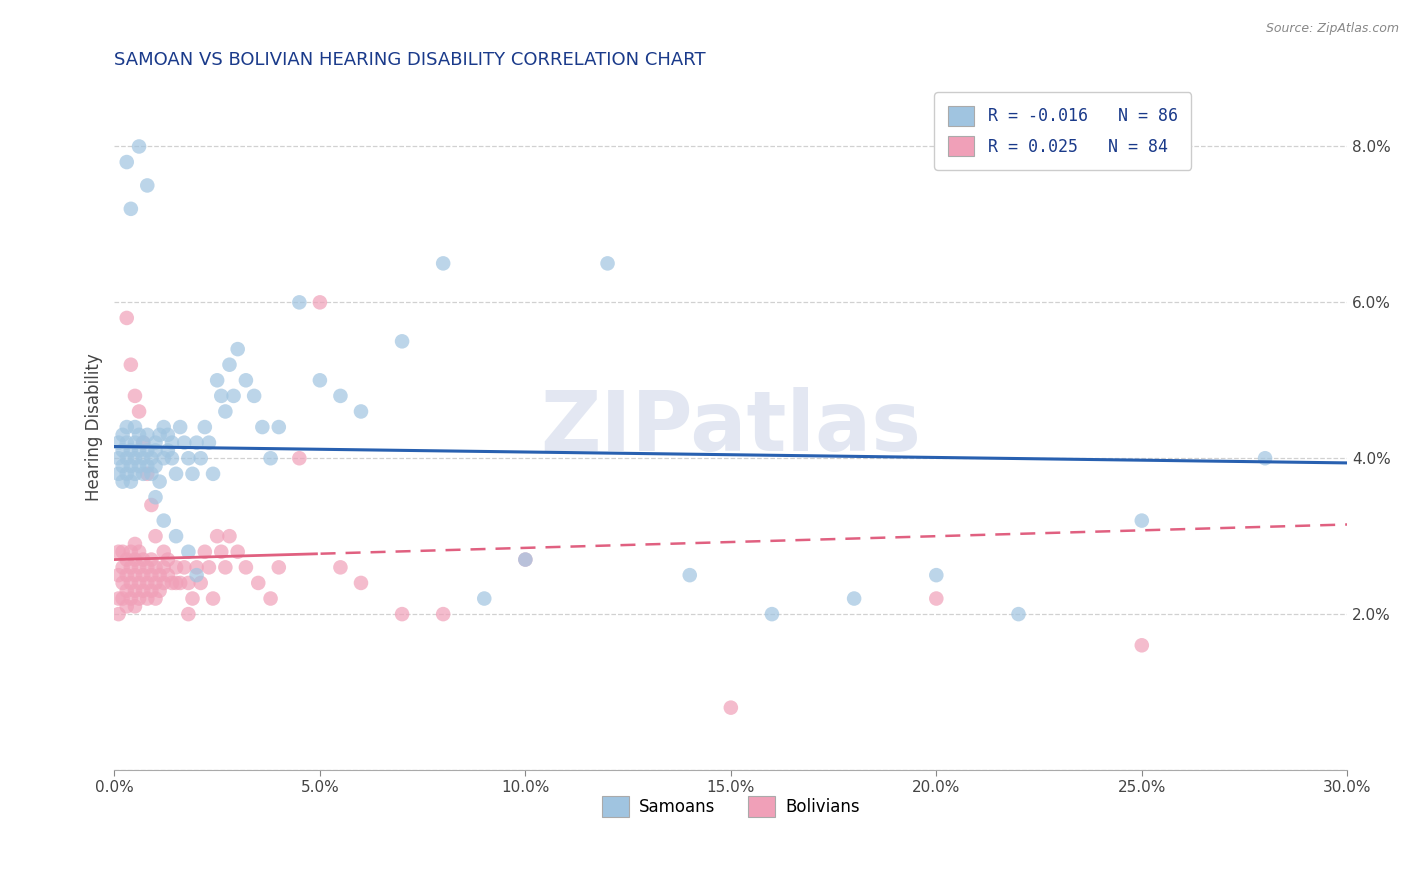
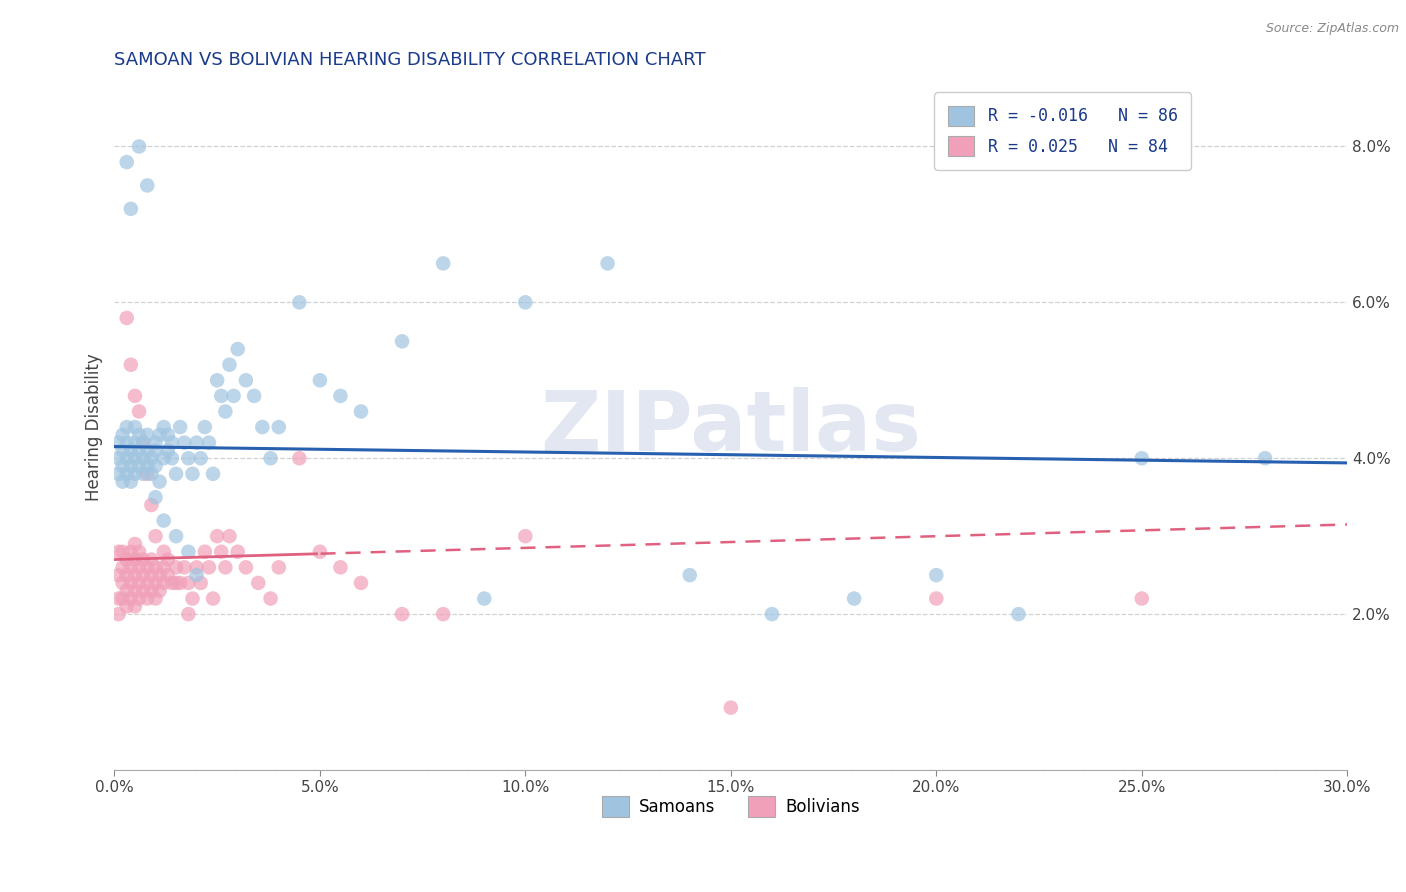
Bolivians/5.0%: 6.0% -> 2.8%
Samoans/10.0%: 2.7% -> 6.0%
Bolivians/10.0%: 2.7% -> 3.0%
Samoans/25.0%: 3.2% -> 4.0%
Bolivians/25.0%: 1.6% -> 2.2%
